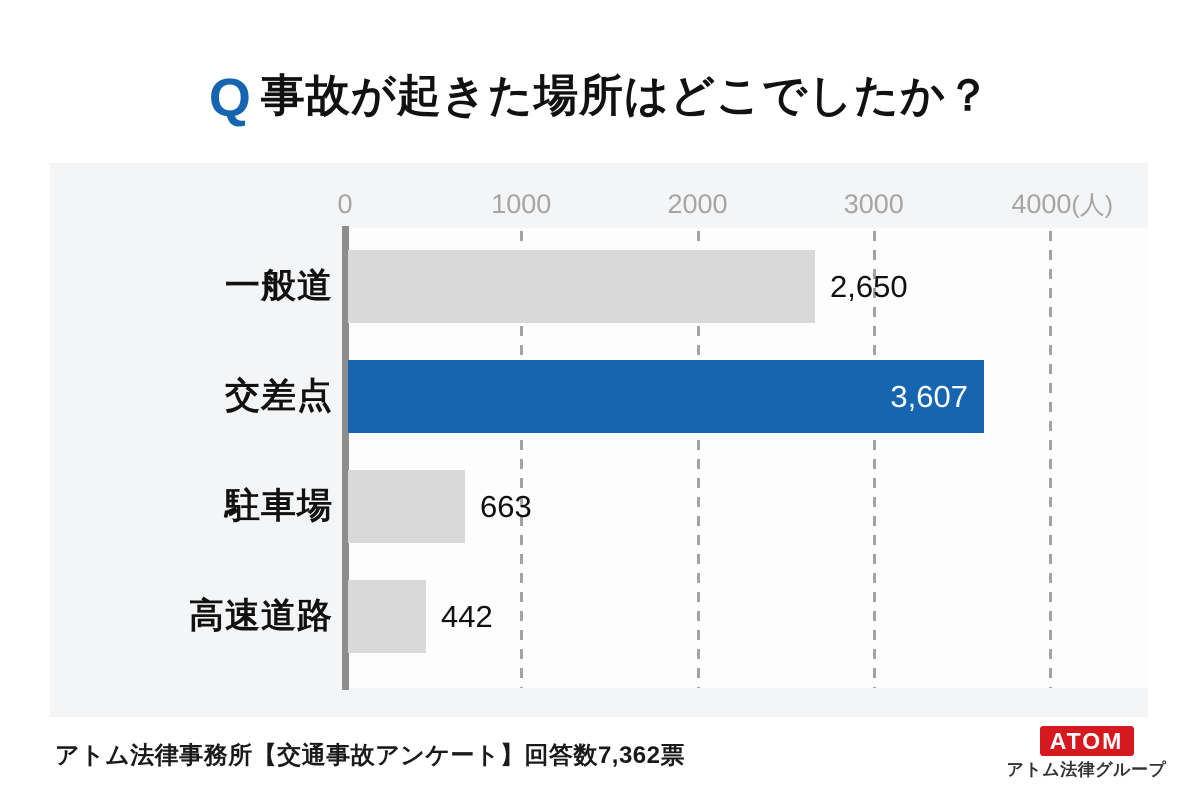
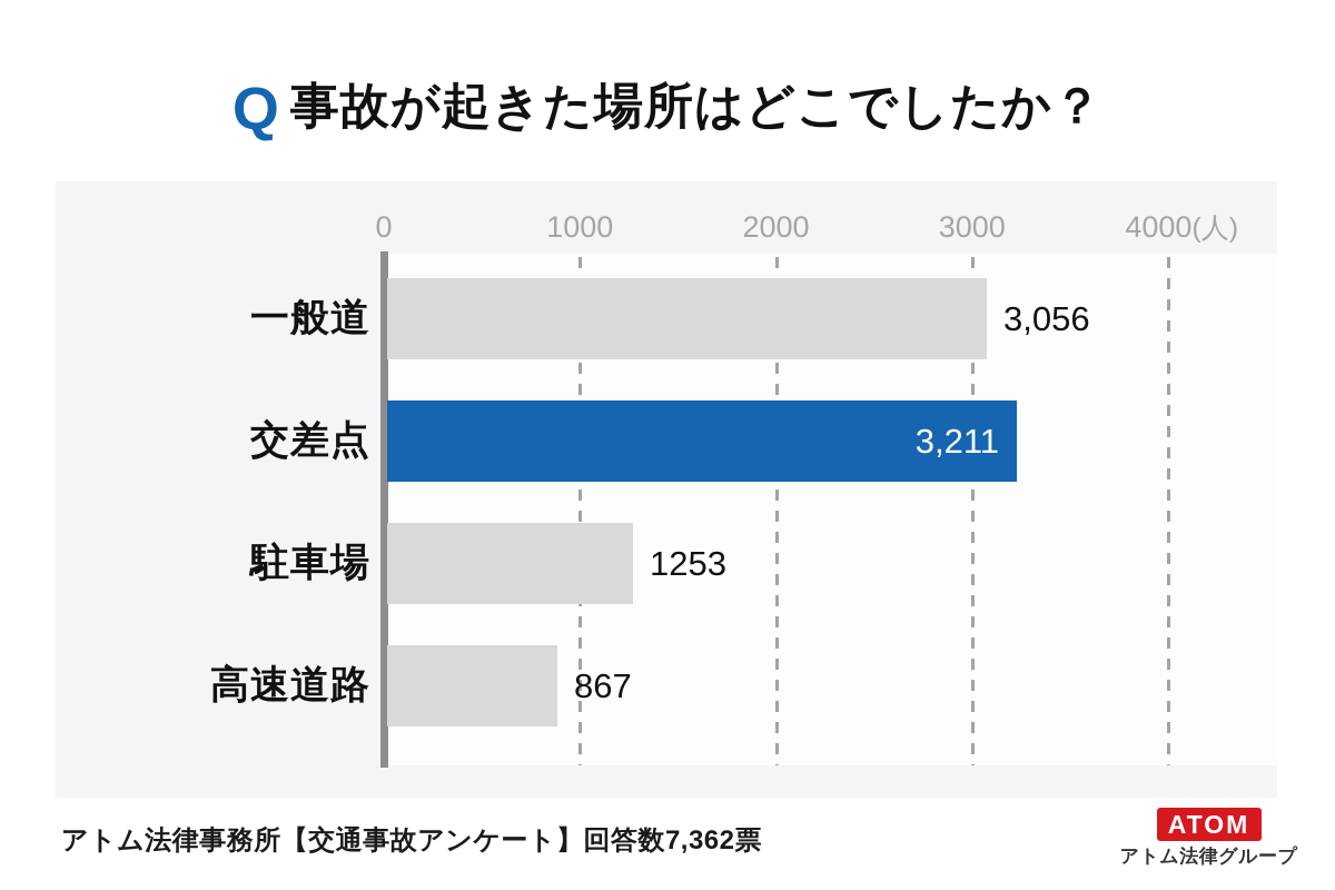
一般道: 2,650 -> 3,056
交差点: 3,607 -> 3,211
駐車場: 663 -> 1253
高速道路: 442 -> 867
